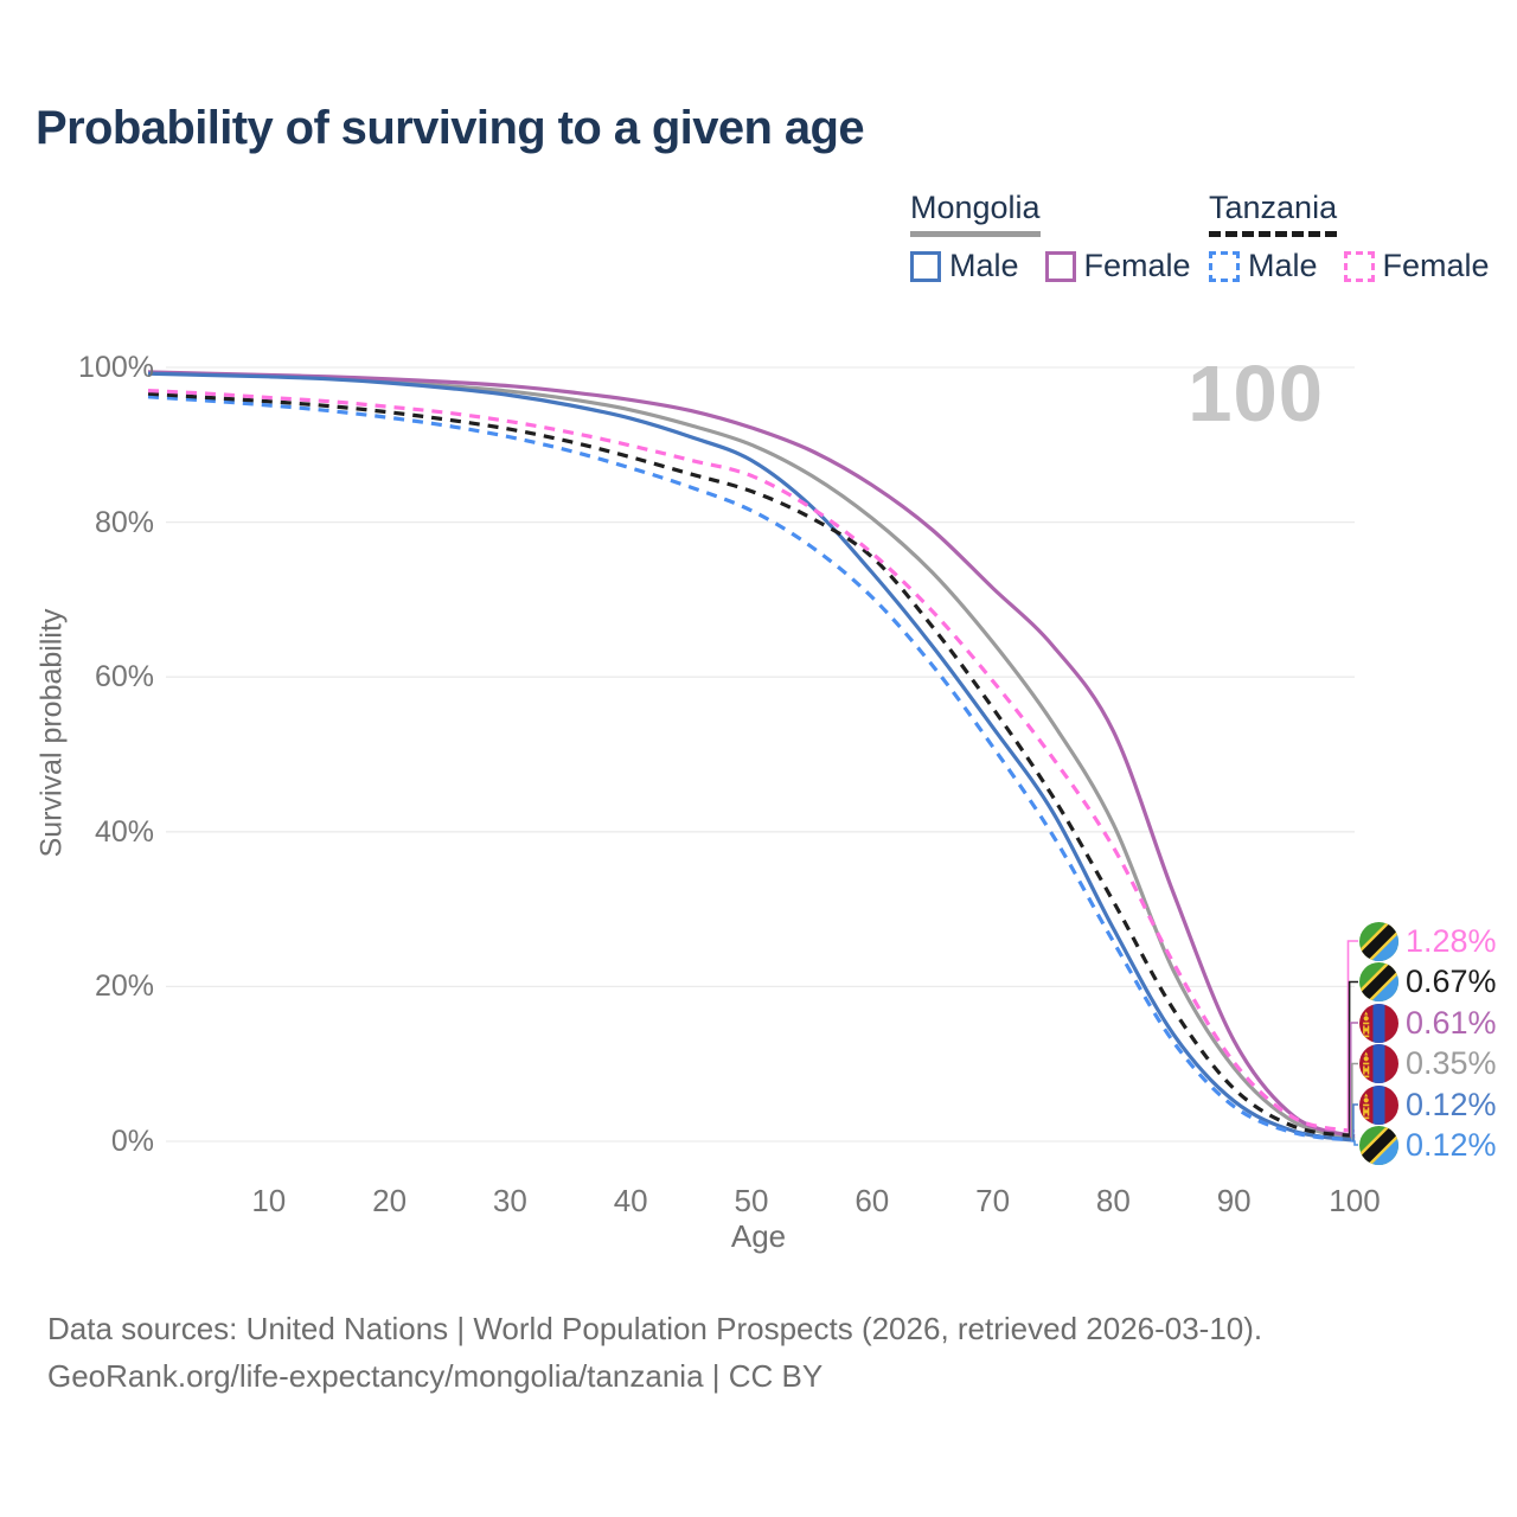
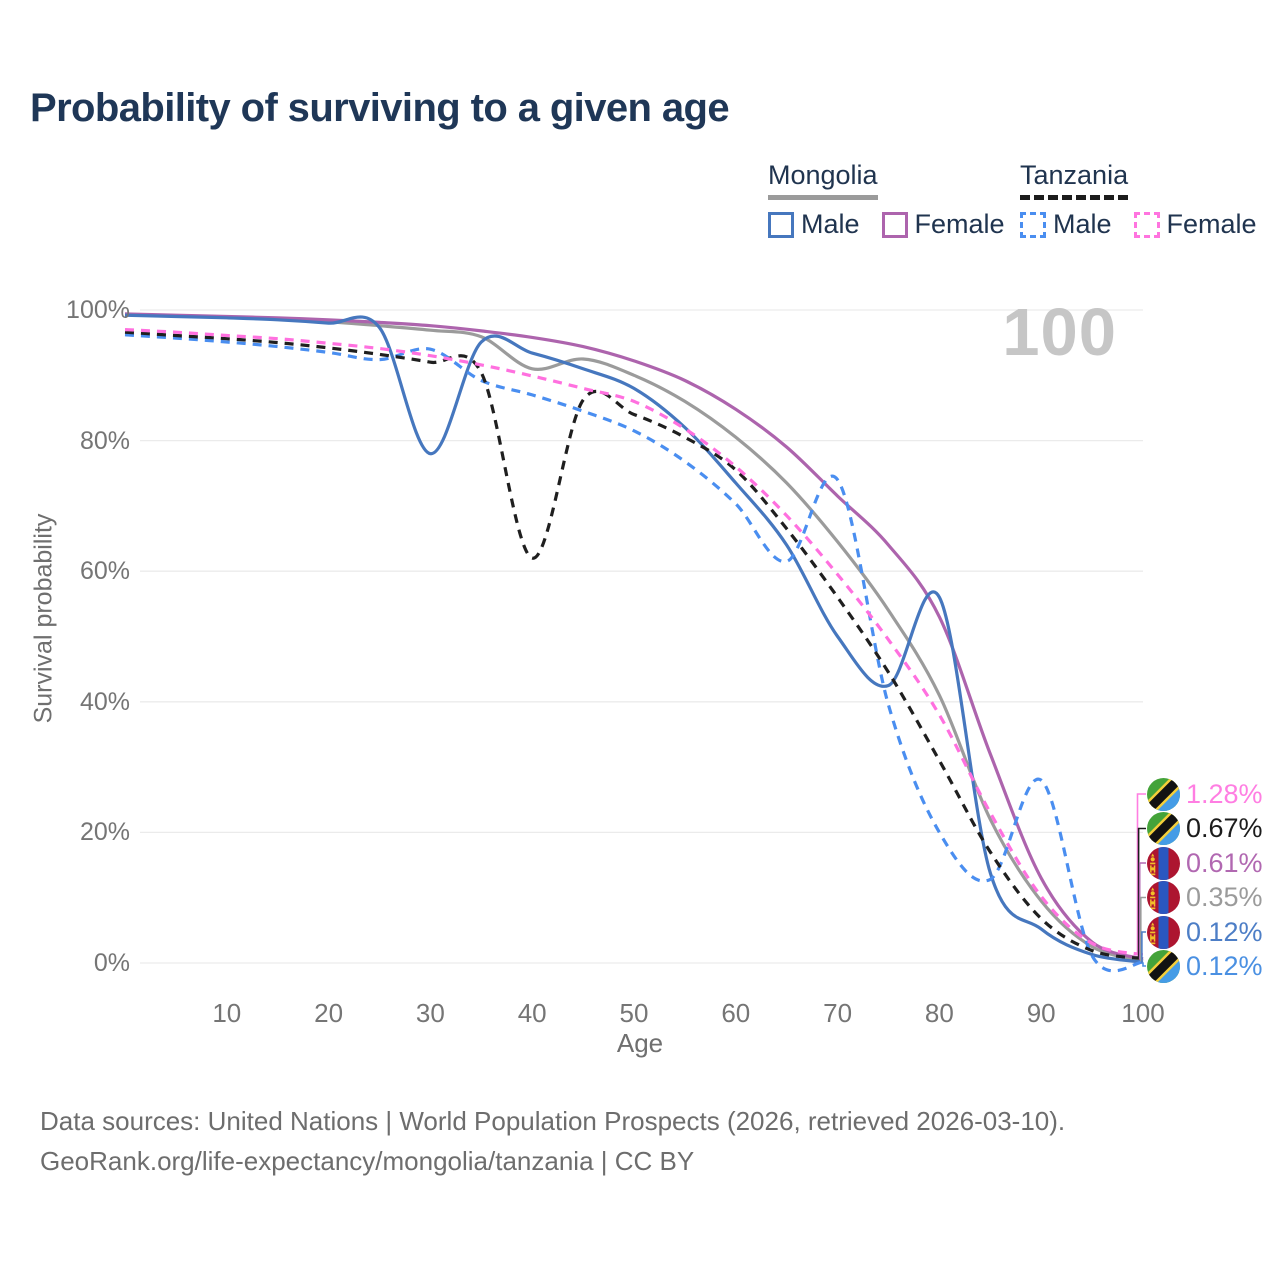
Mongolia Male/30: 96% -> 78%
Tanzania Male/30: 91% -> 94%
Mongolia/40: 94% -> 91%
Tanzania/40: 88% -> 62%
Mongolia Male/70: 54% -> 50%
Tanzania Male/70: 51% -> 74%
Mongolia Male/80: 28% -> 56%
Tanzania Male/80: 26% -> 20%
Tanzania Male/90: 4% -> 28%
